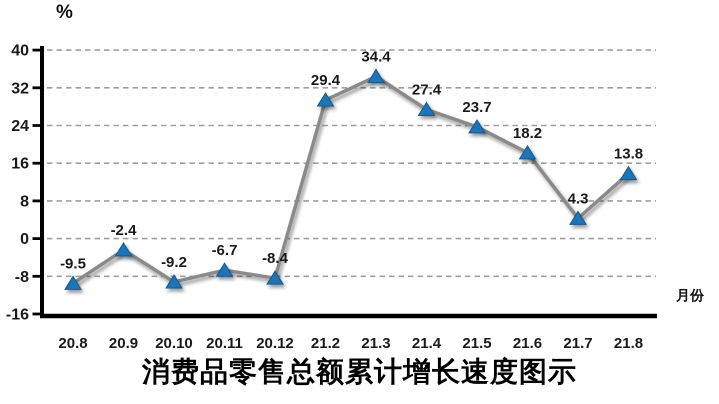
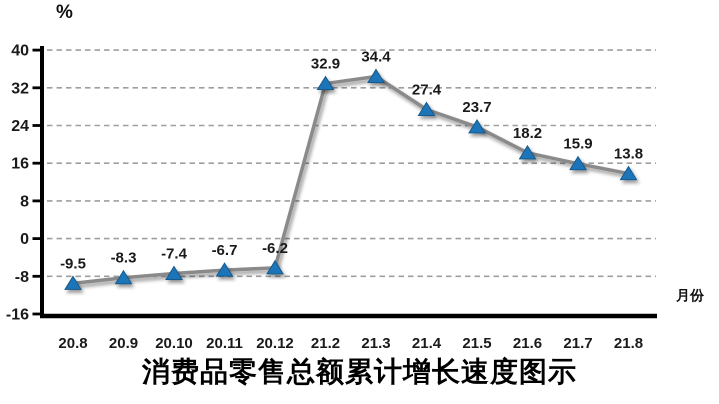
20.9: -2.4 -> -8.3
20.10: -9.2 -> -7.4
20.12: -8.4 -> -6.2
21.2: 29.4 -> 32.9
21.7: 4.3 -> 15.9
